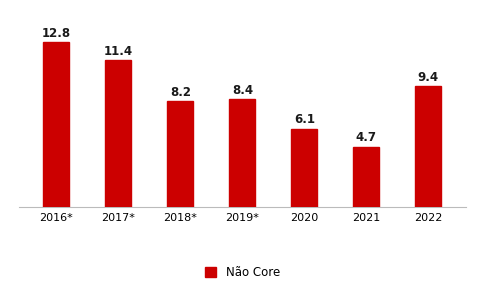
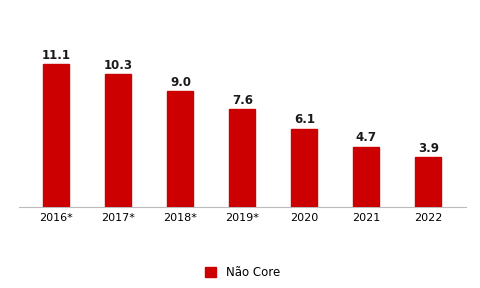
2016*: 12.8 -> 11.1
2017*: 11.4 -> 10.3
2018*: 8.2 -> 9.0
2019*: 8.4 -> 7.6
2022: 9.4 -> 3.9
